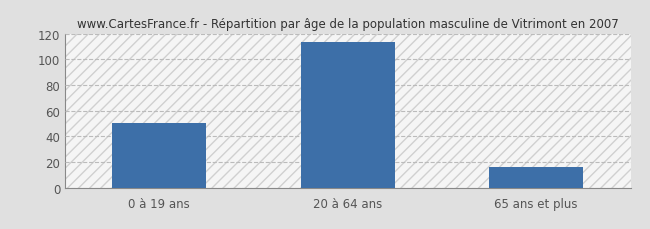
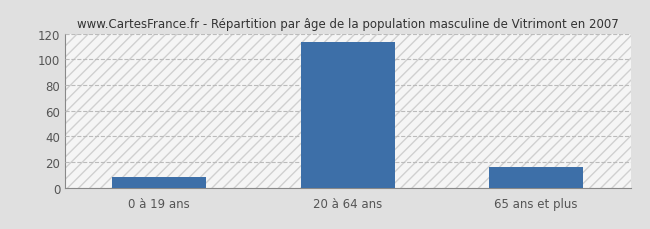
0 à 19 ans: 50 -> 8
